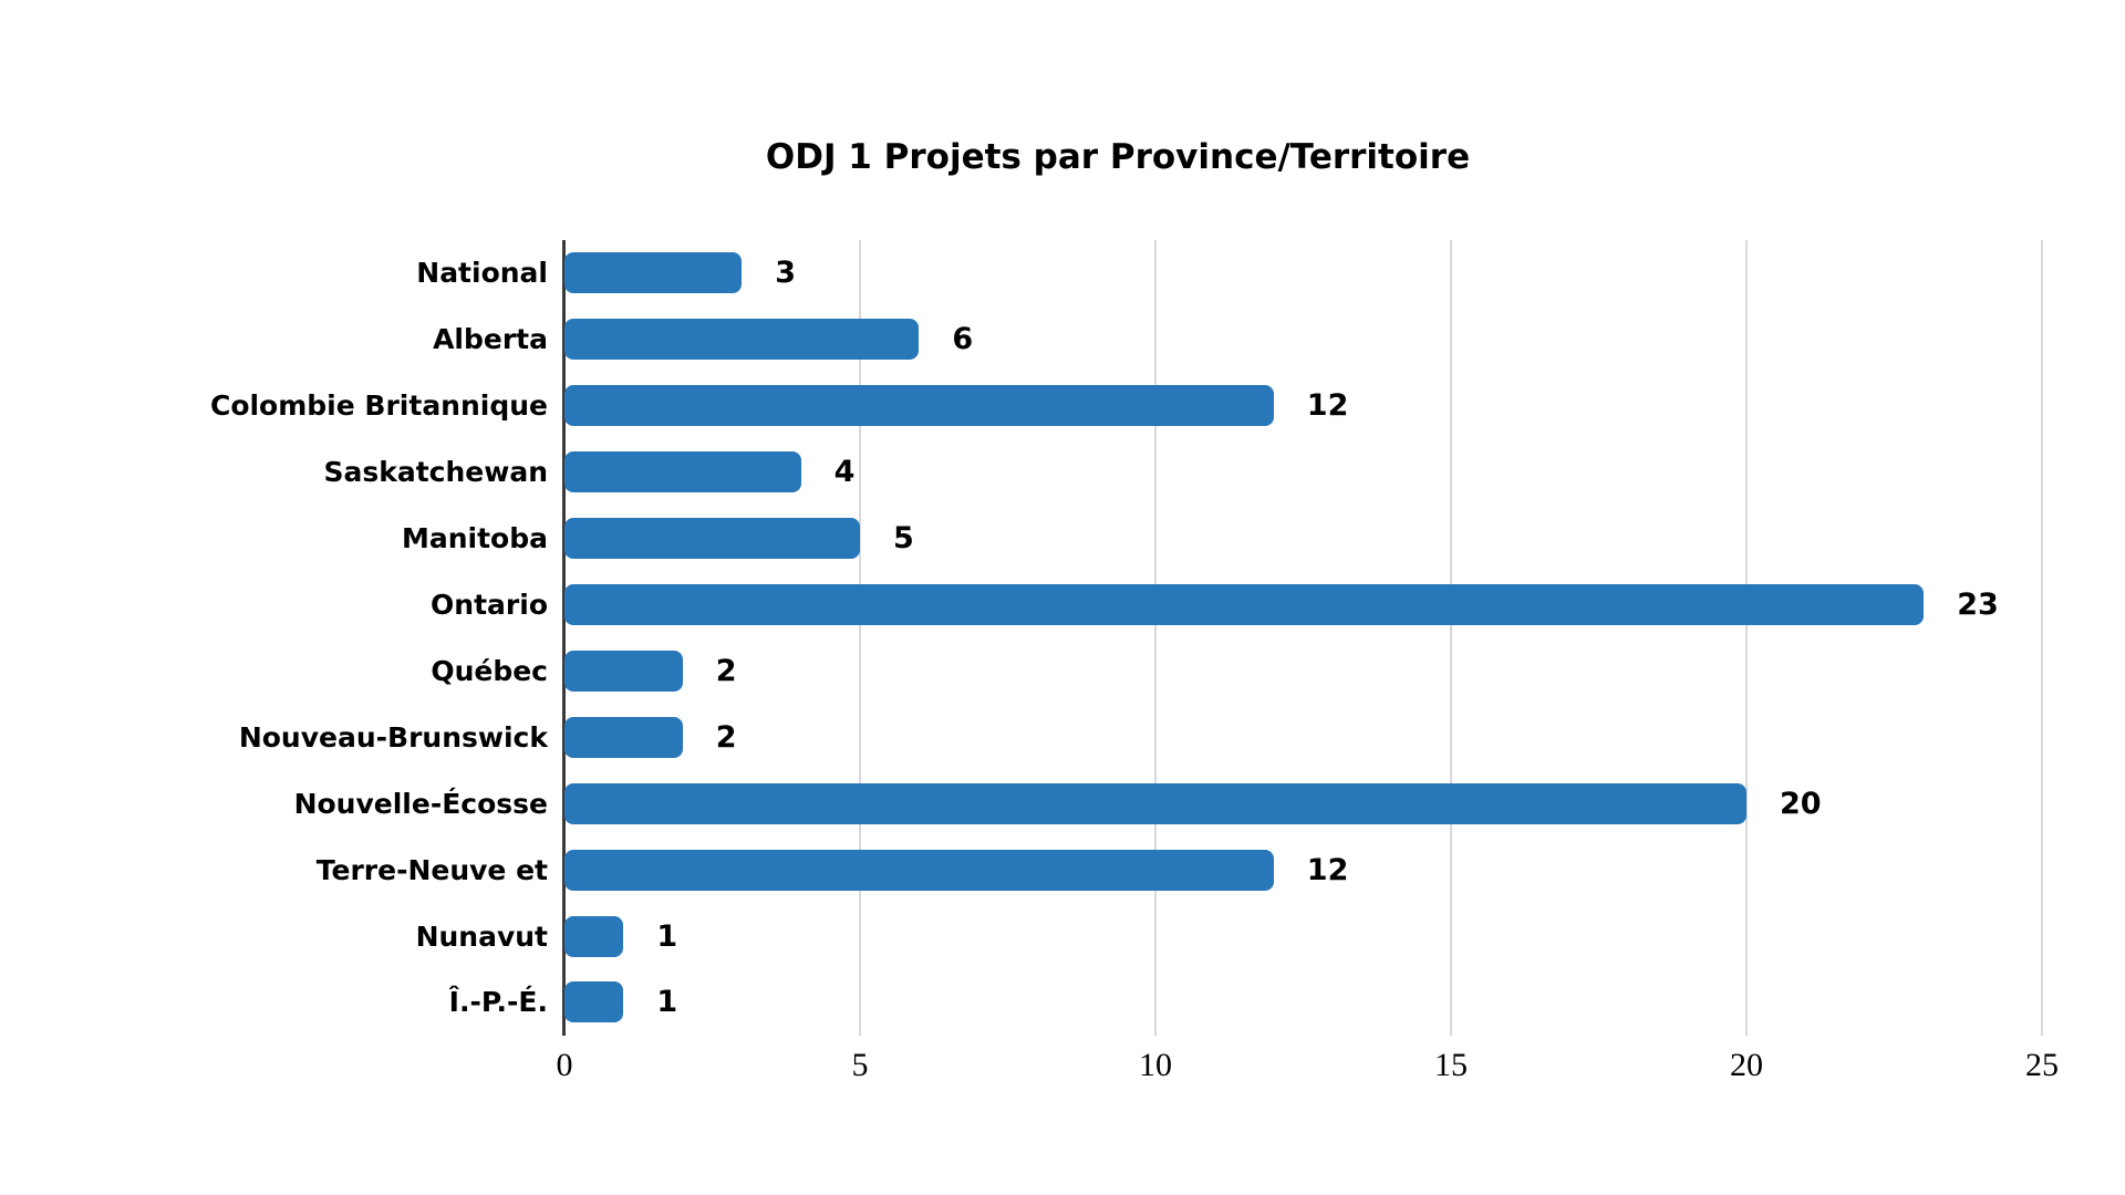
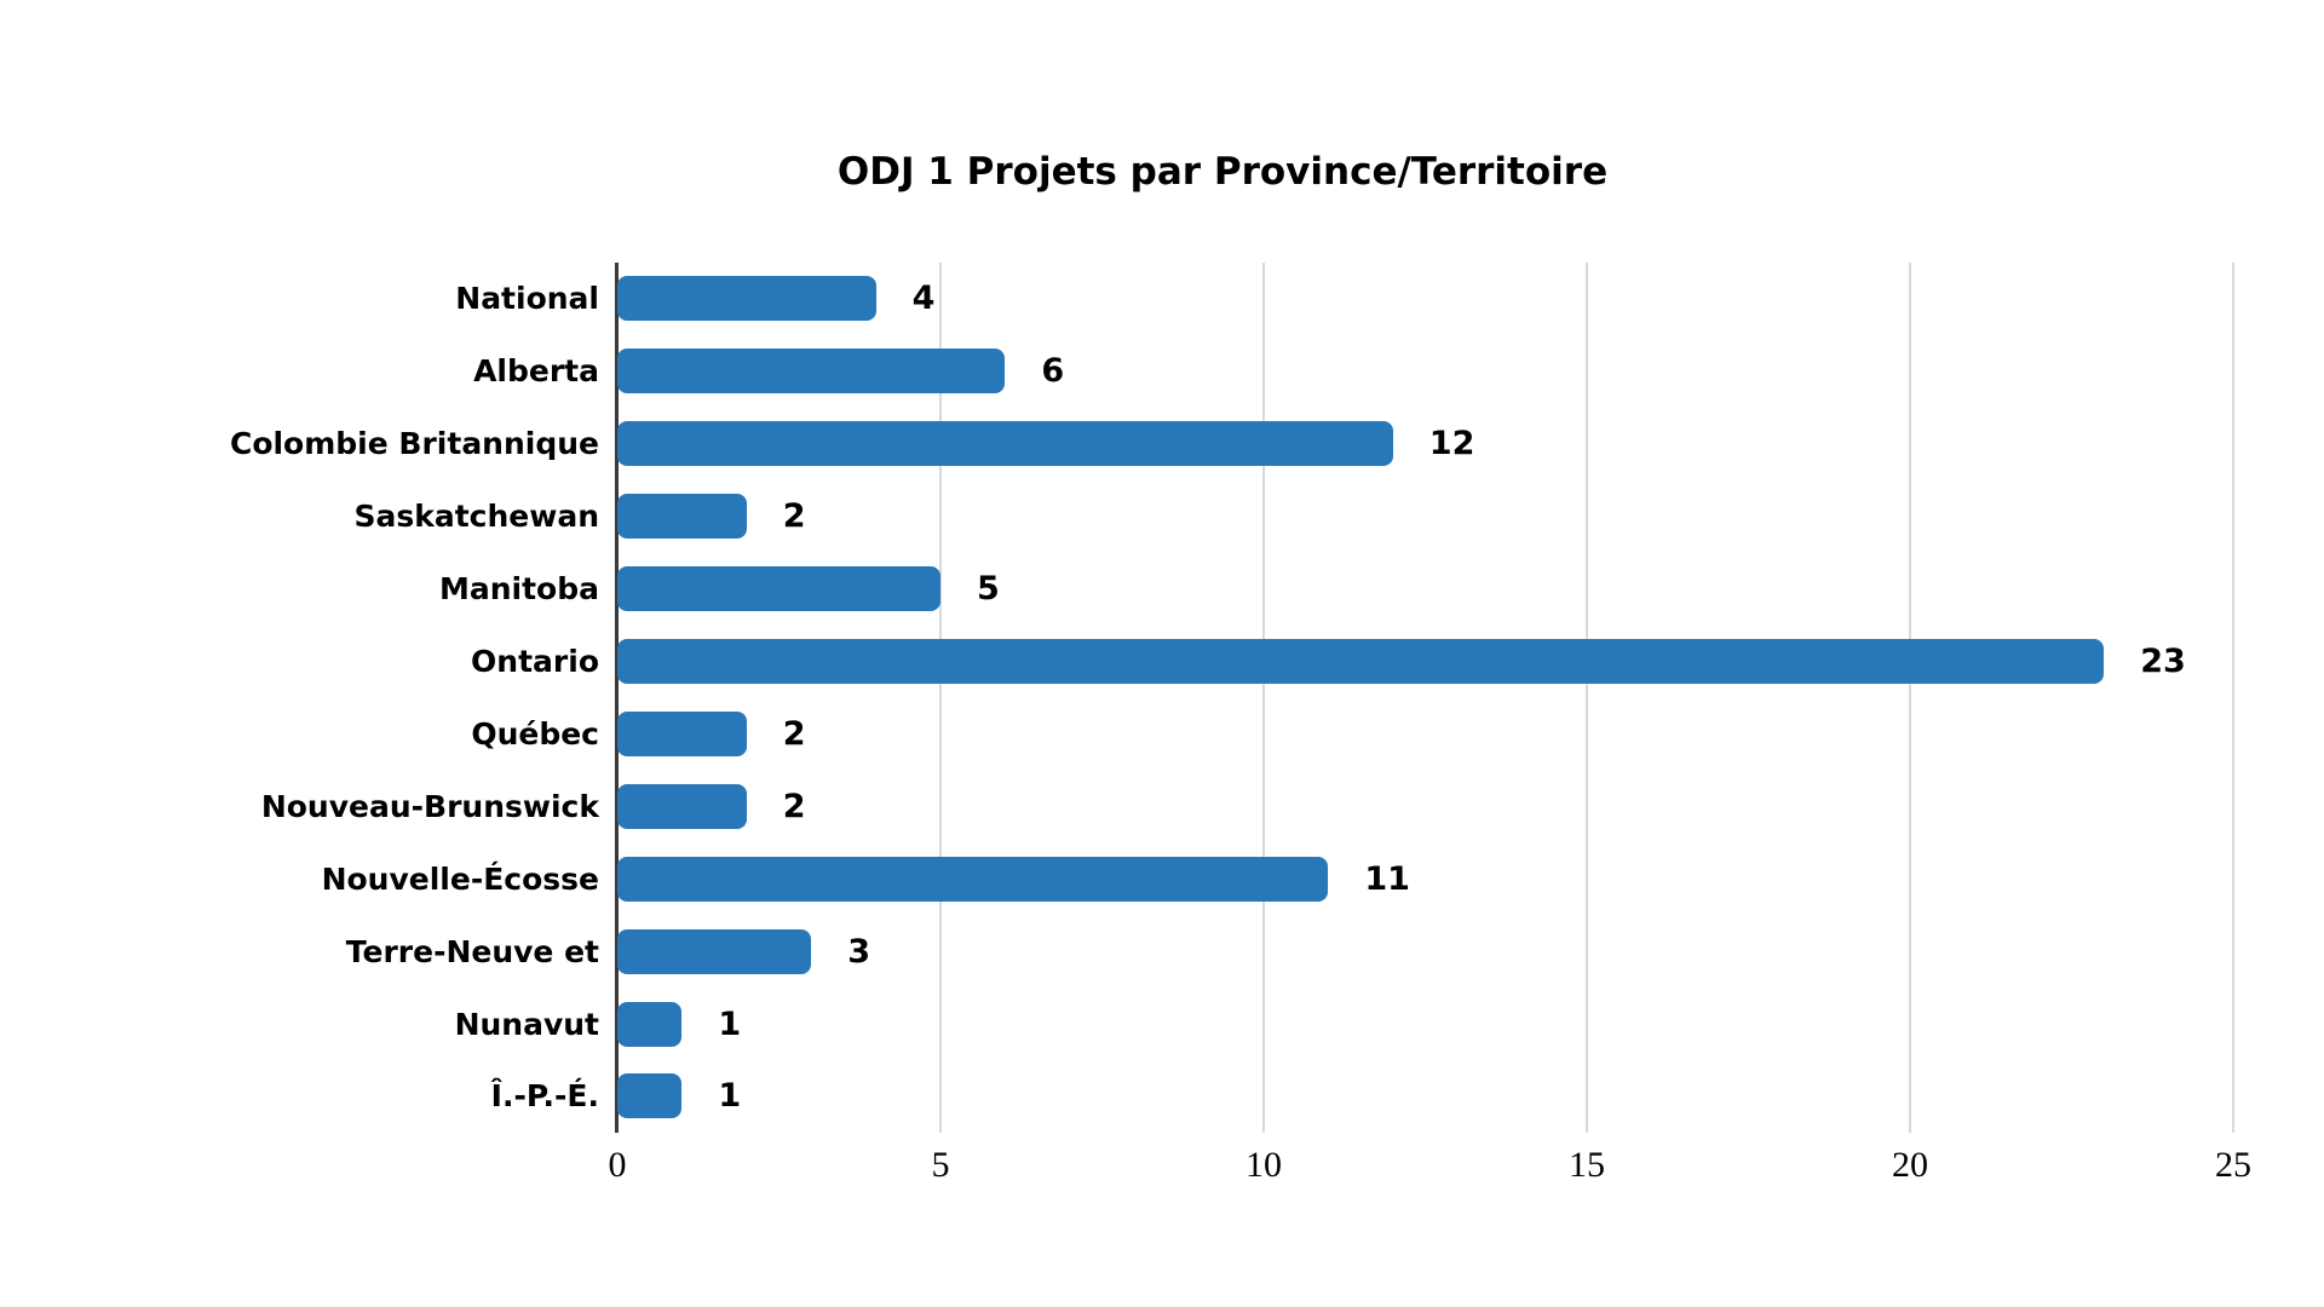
National: 3 -> 4
Saskatchewan: 4 -> 2
Nouvelle-Écosse: 20 -> 11
Terre-Neuve et: 12 -> 3
